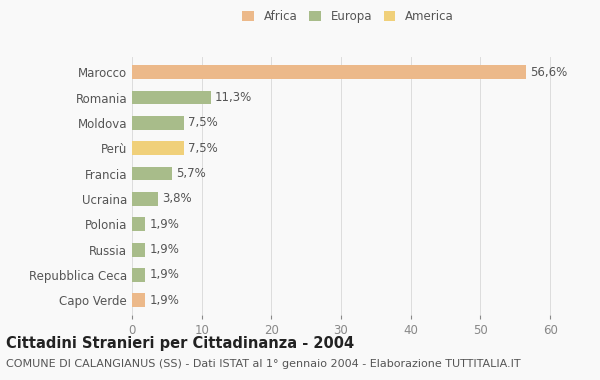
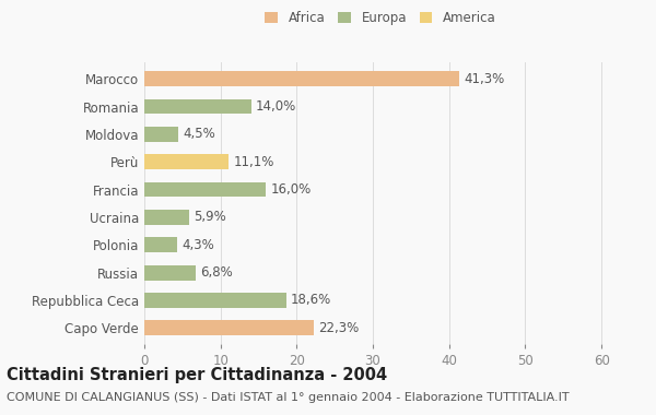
Marocco: 56,6% -> 41,3%
Romania: 11,3% -> 14,0%
Moldova: 7,5% -> 4,5%
Perù: 7,5% -> 11,1%
Francia: 5,7% -> 16,0%
Ucraina: 3,8% -> 5,9%
Polonia: 1,9% -> 4,3%
Russia: 1,9% -> 6,8%
Repubblica Ceca: 1,9% -> 18,6%
Capo Verde: 1,9% -> 22,3%
